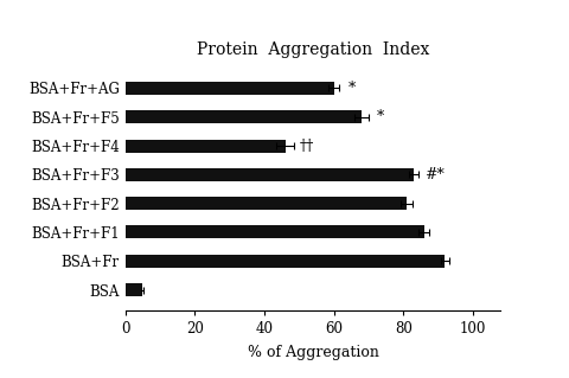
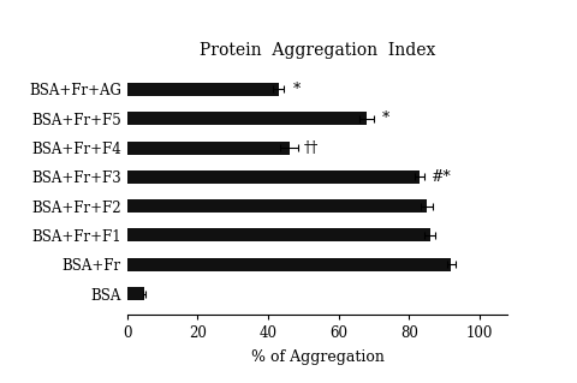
BSA+Fr+AG: 60 -> 43
BSA+Fr+F2: 81 -> 85
